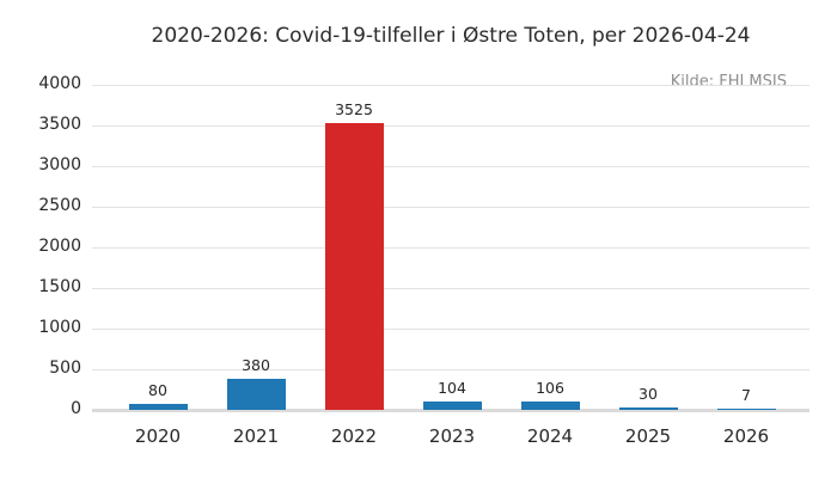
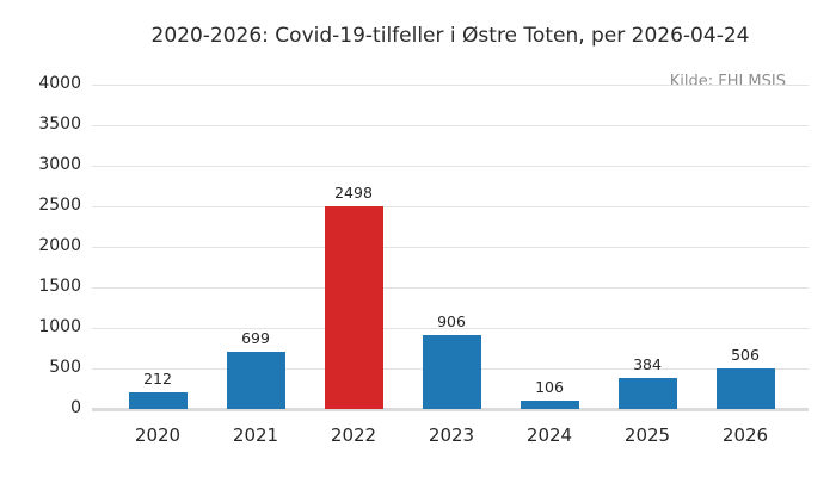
2020: 80 -> 212
2021: 380 -> 699
2022: 3525 -> 2498
2023: 104 -> 906
2025: 30 -> 384
2026: 7 -> 506
